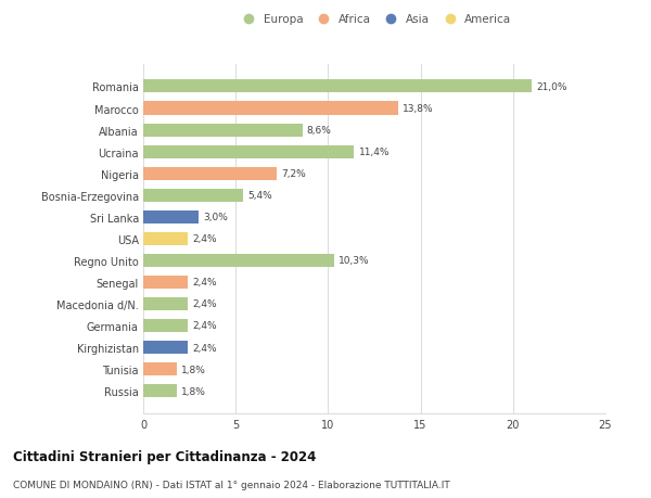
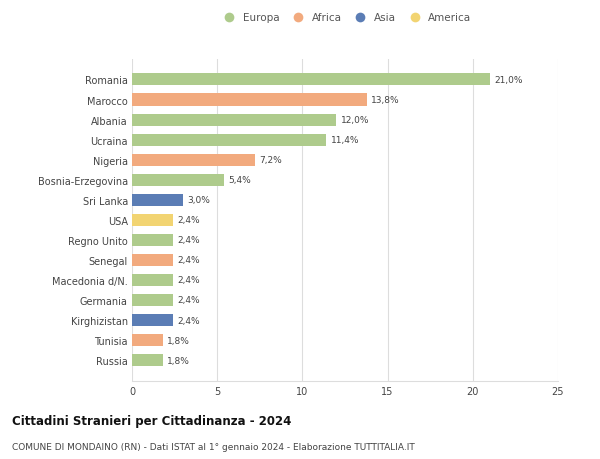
Albania: 8,6% -> 12,0%
Regno Unito: 10,3% -> 2,4%
